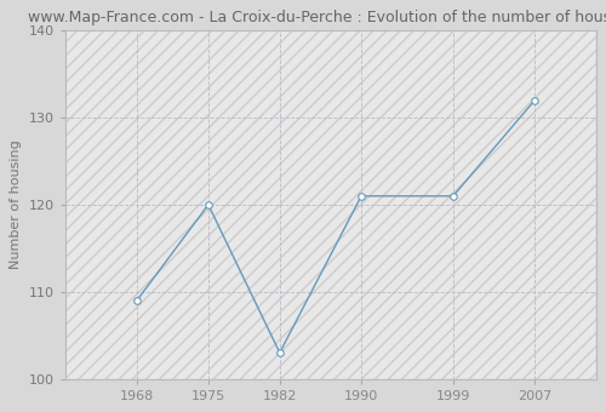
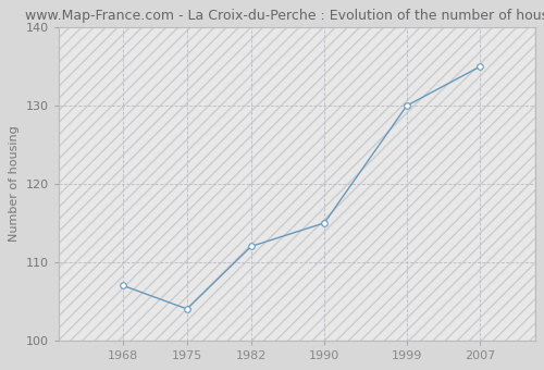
1968: 109 -> 107
1975: 120 -> 104
1982: 103 -> 112
1990: 121 -> 115
1999: 121 -> 130
2007: 132 -> 135
